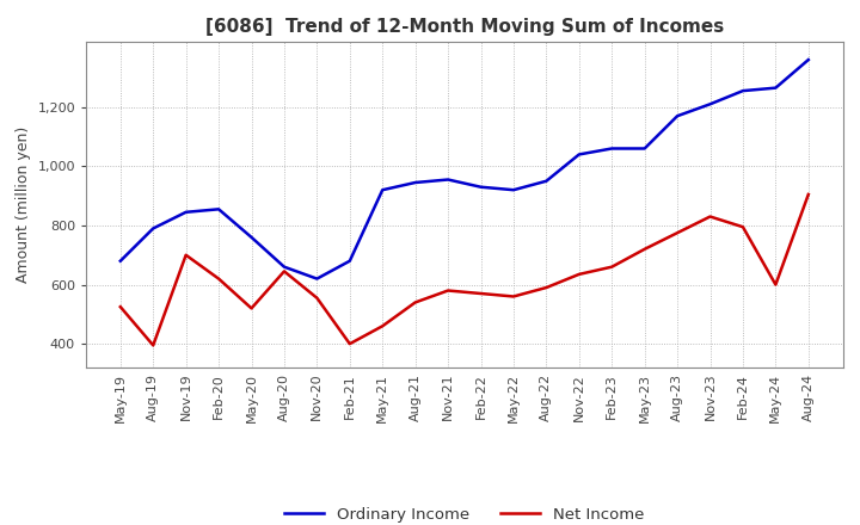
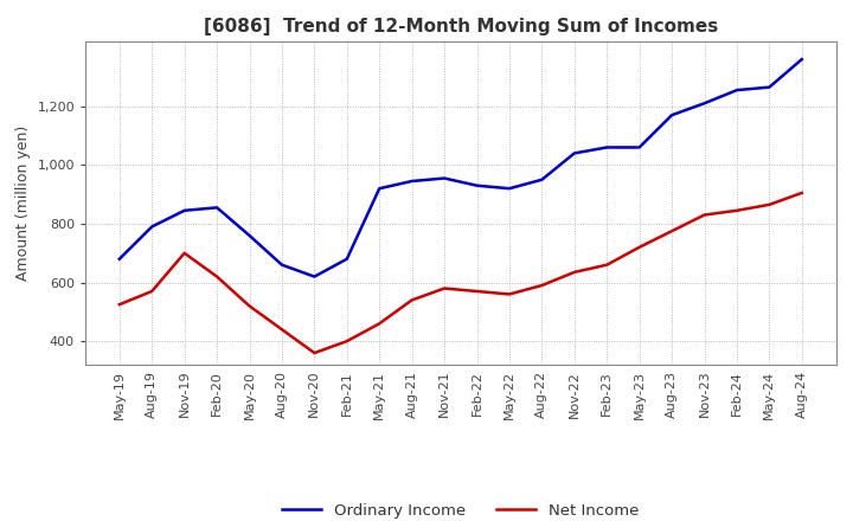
Net Income/Aug-19: 395 -> 570
Net Income/Aug-20: 645 -> 440
Net Income/Nov-20: 555 -> 360
Net Income/Feb-24: 795 -> 845
Net Income/May-24: 600 -> 865
